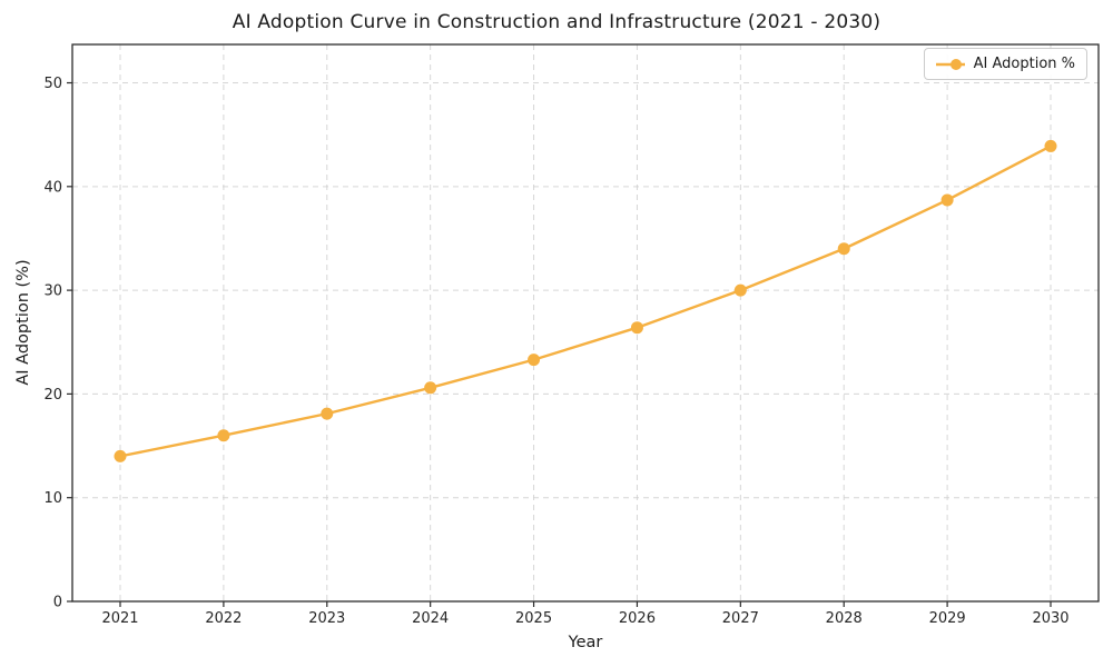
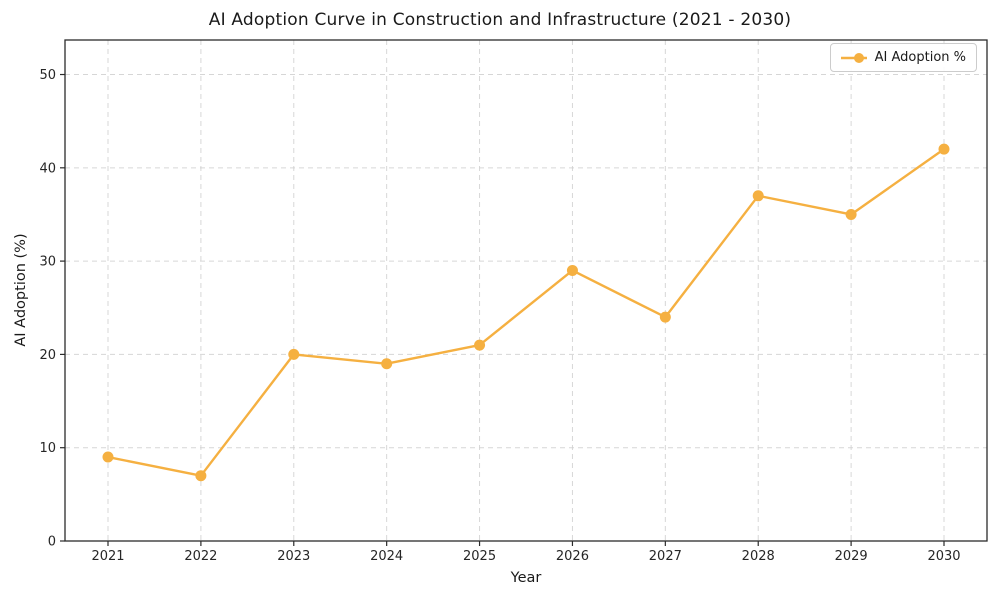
2021: 14 -> 9
2022: 16 -> 7
2023: 18 -> 20
2024: 21 -> 19
2025: 23 -> 21
2026: 26 -> 29
2027: 30 -> 24
2028: 34 -> 37
2029: 39 -> 35
2030: 44 -> 42
